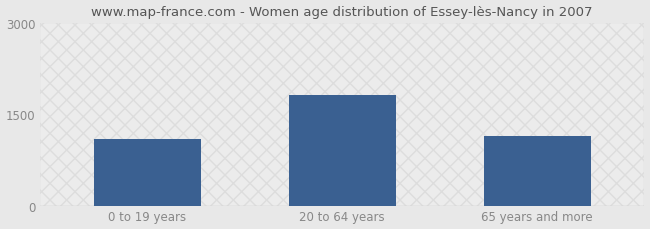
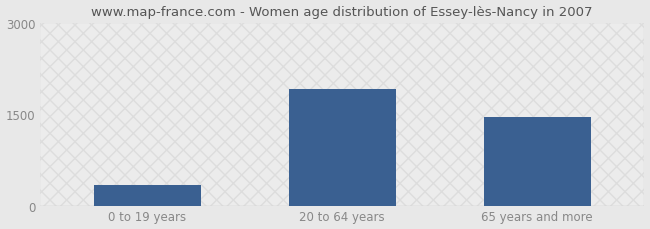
0 to 19 years: 1090 -> 340
20 to 64 years: 1810 -> 1920
65 years and more: 1150 -> 1460
